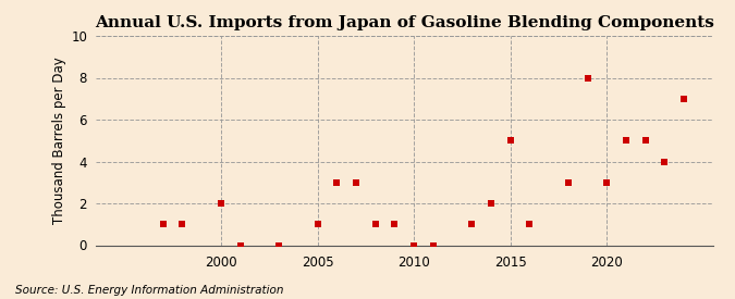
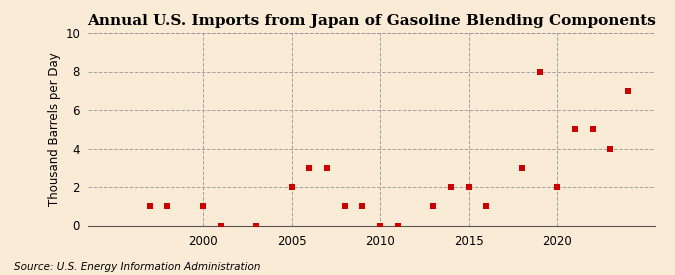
2000: 2 -> 1
2005: 1 -> 2
2015: 5 -> 2
2020: 3 -> 2
